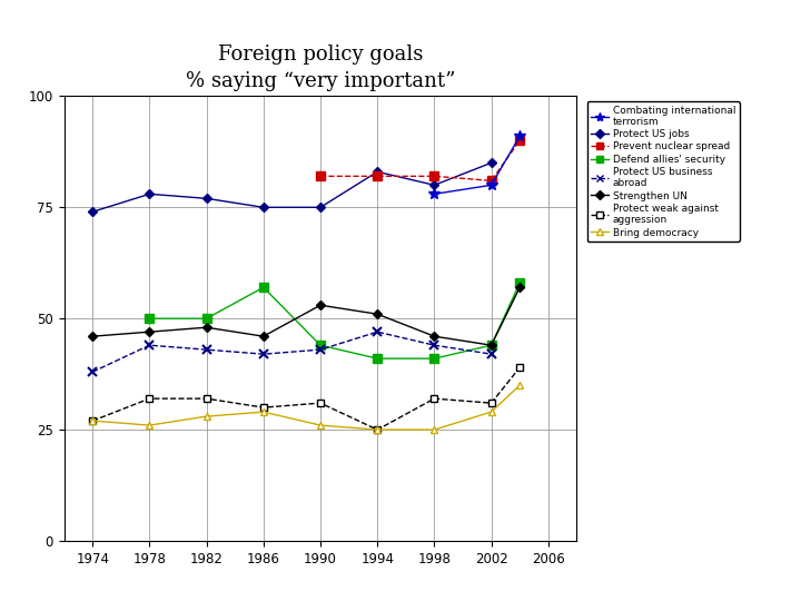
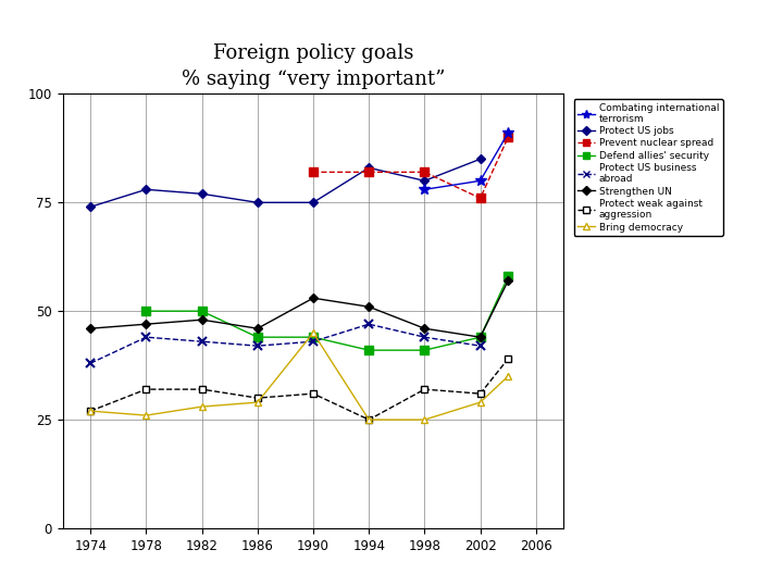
Defend allies' security/1986: 57 -> 44
Bring democracy/1990: 26 -> 45
Prevent nuclear spread/2002: 81 -> 76
